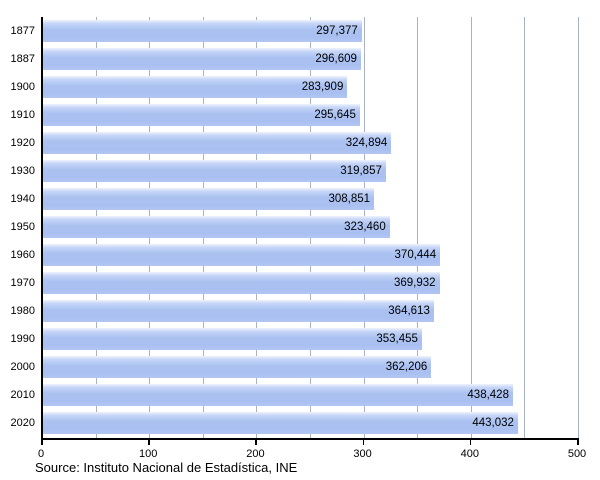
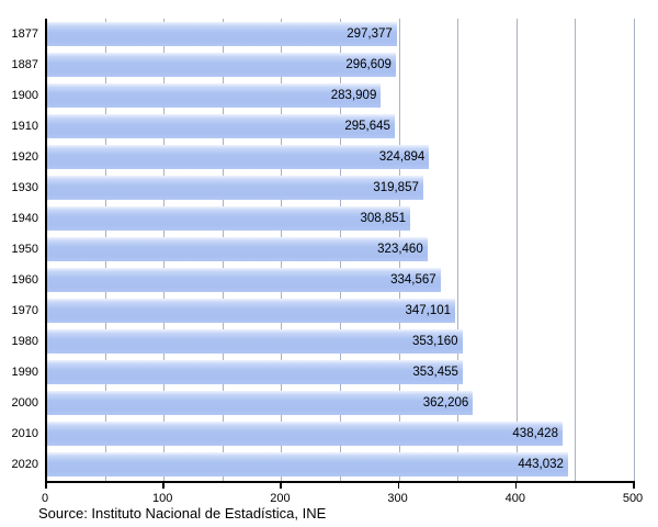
1960: 370,444 -> 334,567
1970: 369,932 -> 347,101
1980: 364,613 -> 353,160
